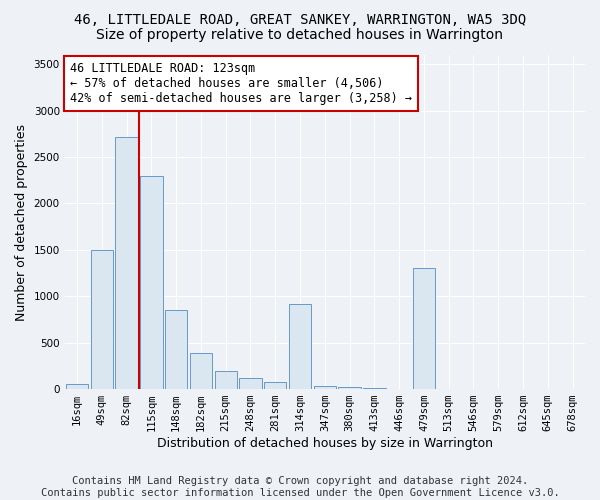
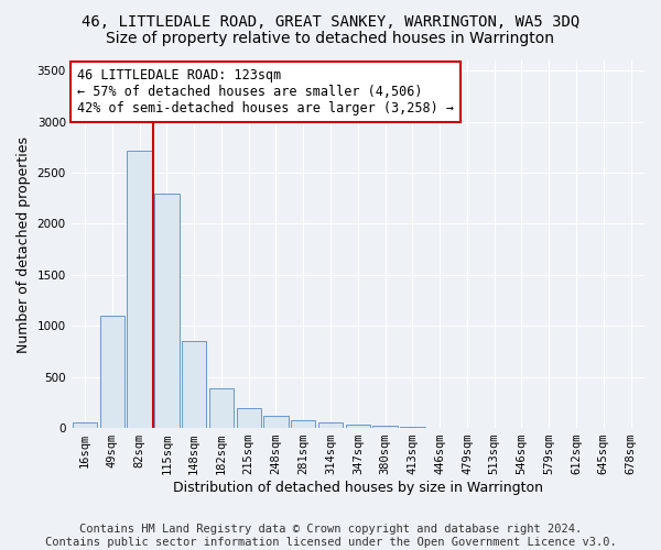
49sqm: 1500 -> 1100
314sqm: 920 -> 60
479sqm: 1300 -> 0
